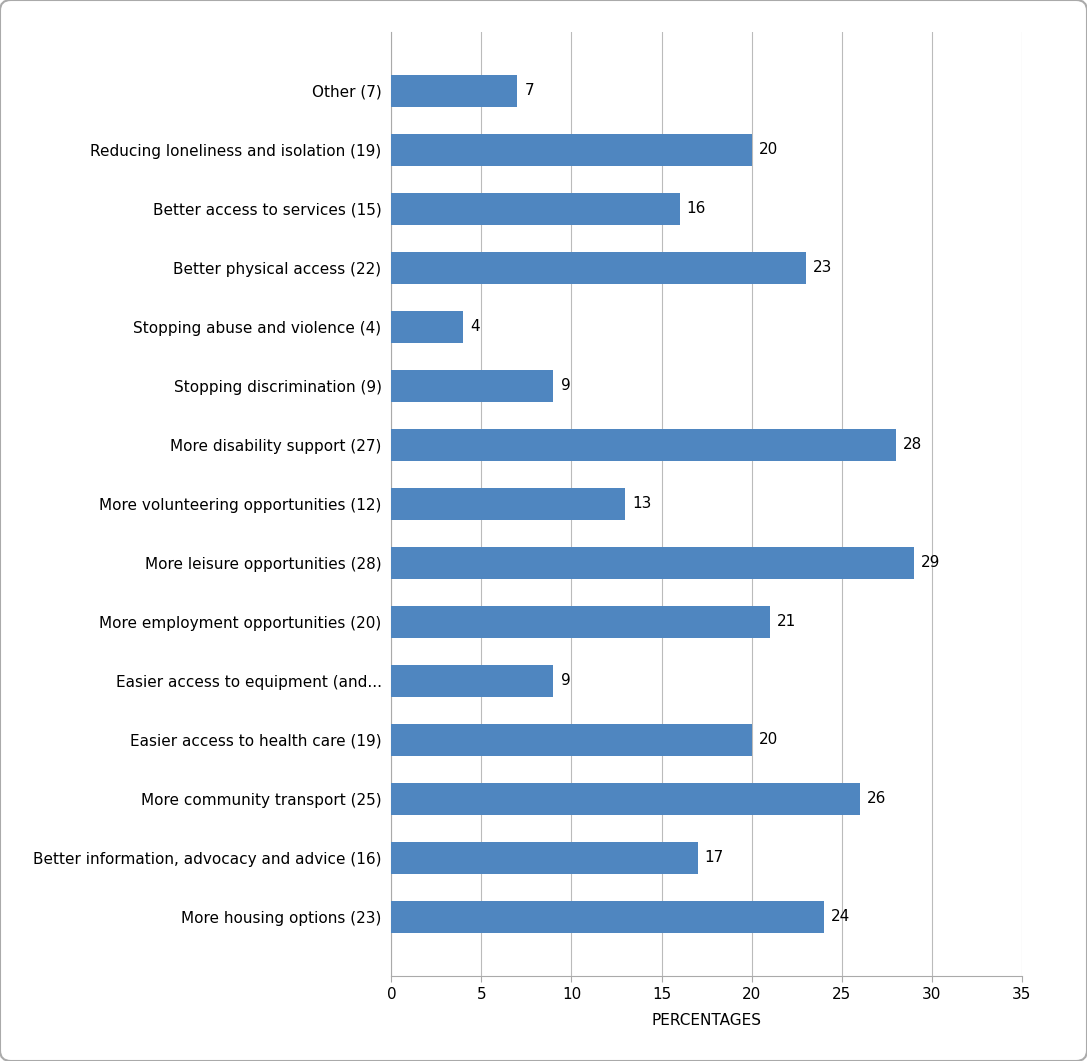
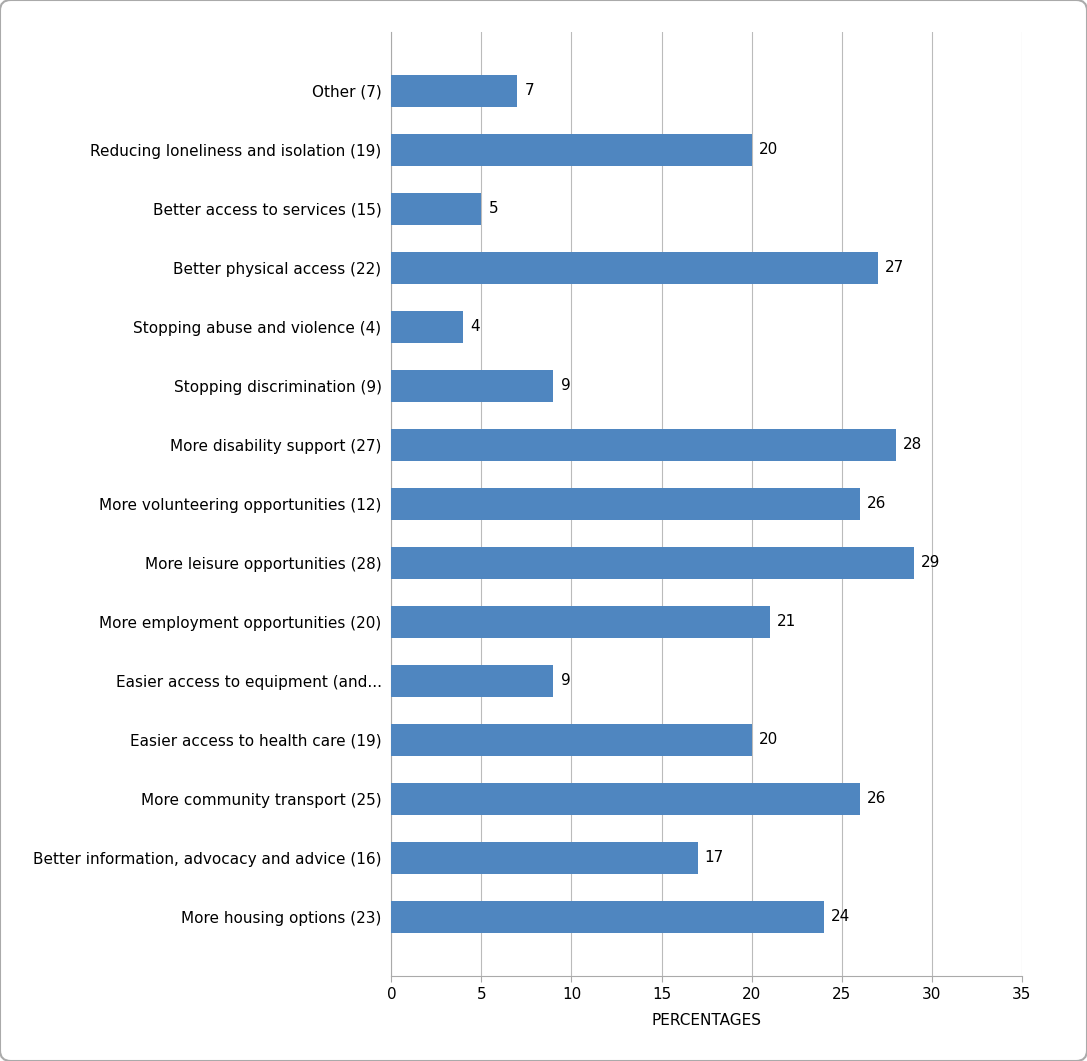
Better access to services (15): 16 -> 5
Better physical access (22): 23 -> 27
More volunteering opportunities (12): 13 -> 26
